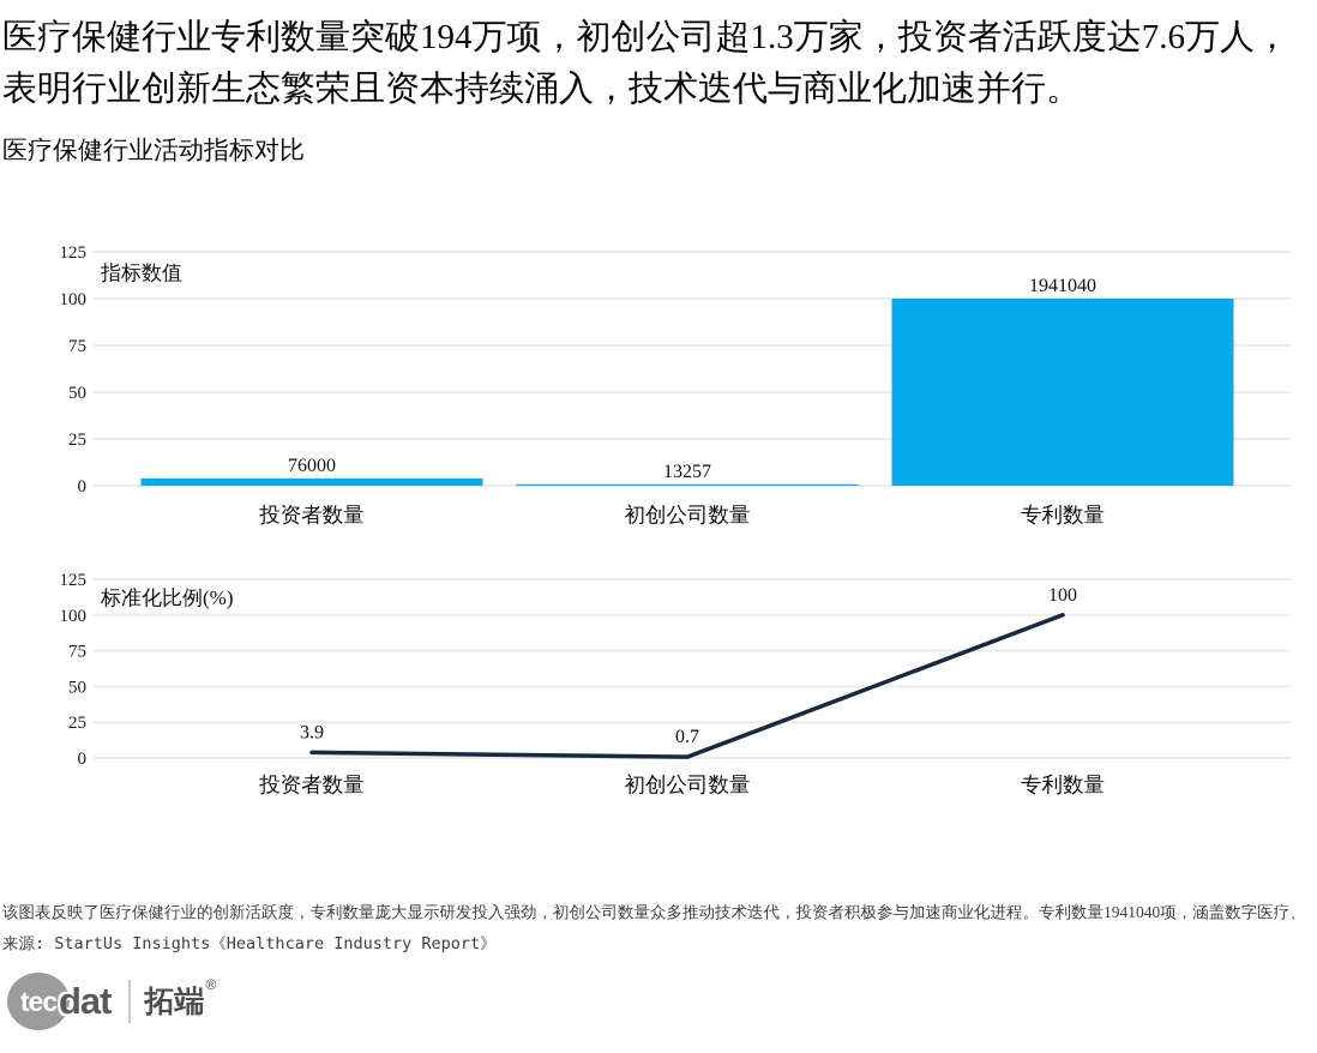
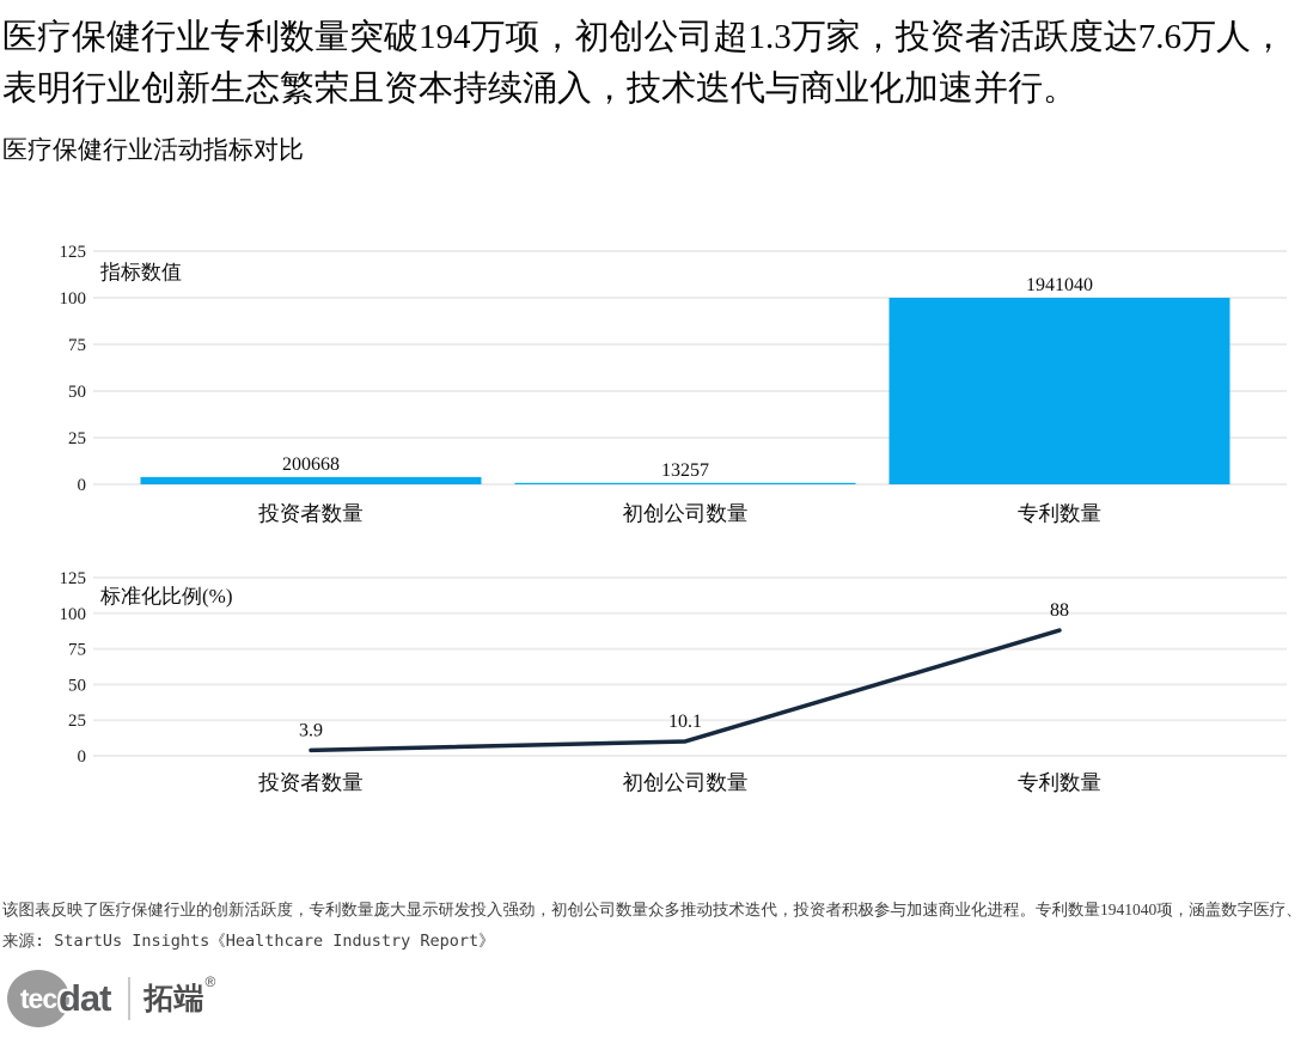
指标数值/投资者数量: 76000 -> 200668
标准化比例(%)/初创公司数量: 0.7 -> 10.1
标准化比例(%)/专利数量: 100 -> 88
